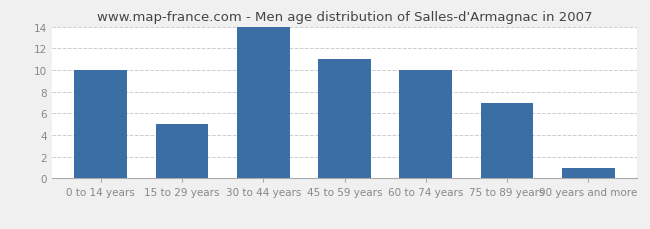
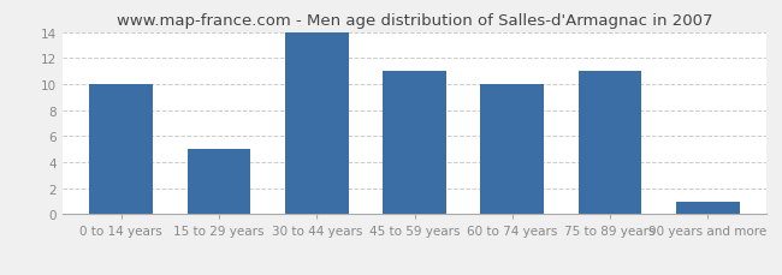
75 to 89 years: 7 -> 11
